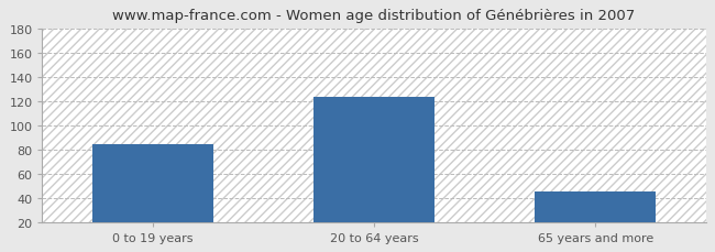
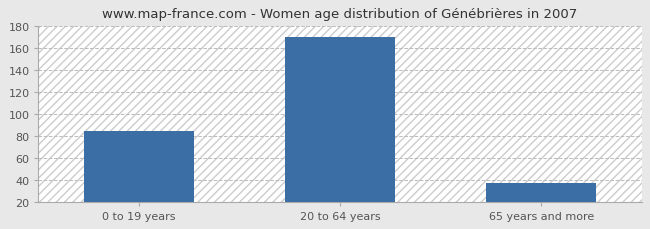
20 to 64 years: 123 -> 170
65 years and more: 45 -> 37
